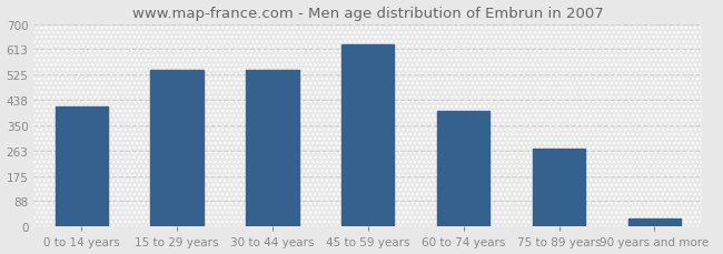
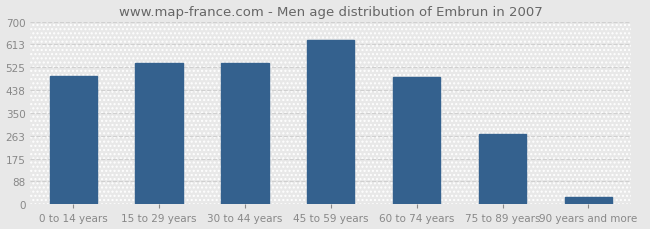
0 to 14 years: 415 -> 490
60 to 74 years: 400 -> 487
